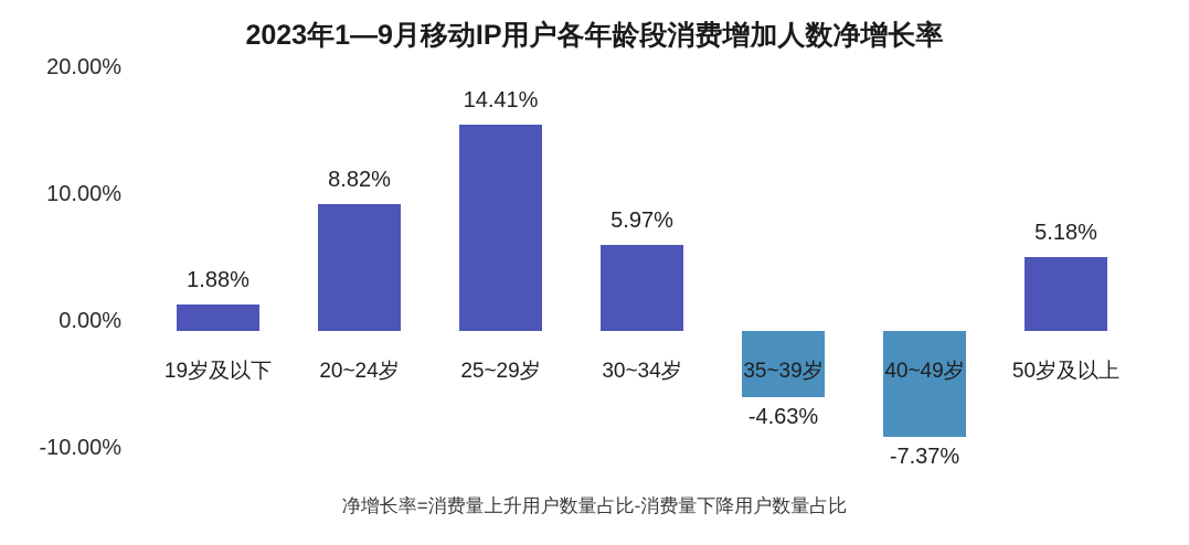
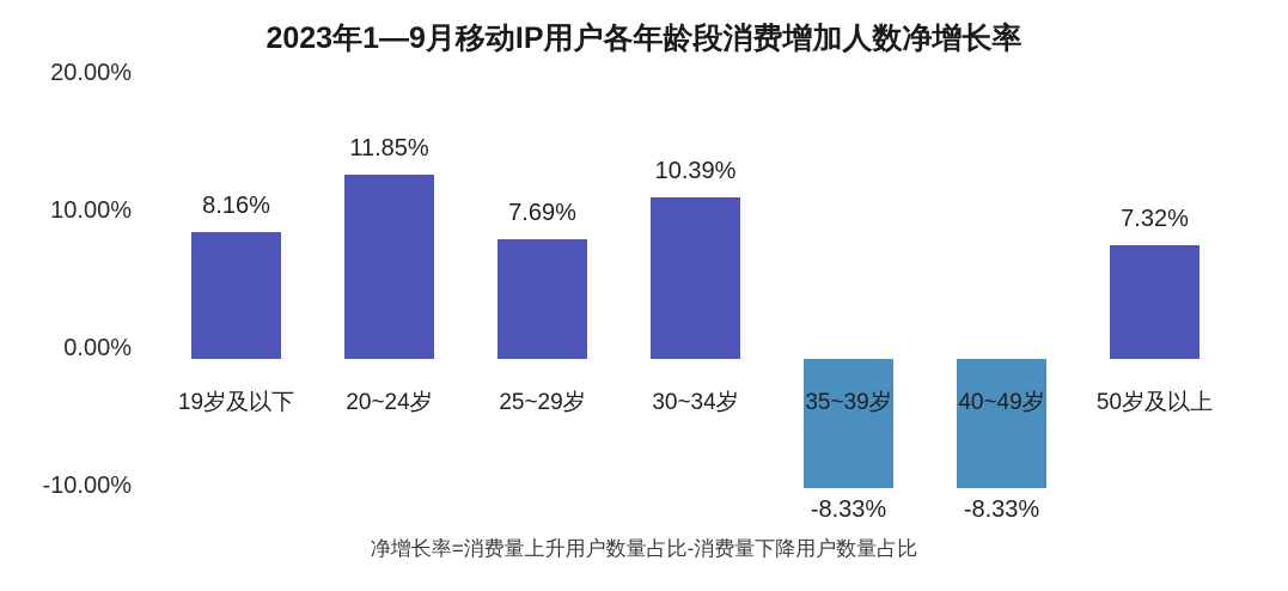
19岁及以下: 1.88% -> 8.16%
20~24岁: 8.82% -> 11.85%
25~29岁: 14.41% -> 7.69%
30~34岁: 5.97% -> 10.39%
35~39岁: -4.63% -> -8.33%
40~49岁: -7.37% -> -8.33%
50岁及以上: 5.18% -> 7.32%
